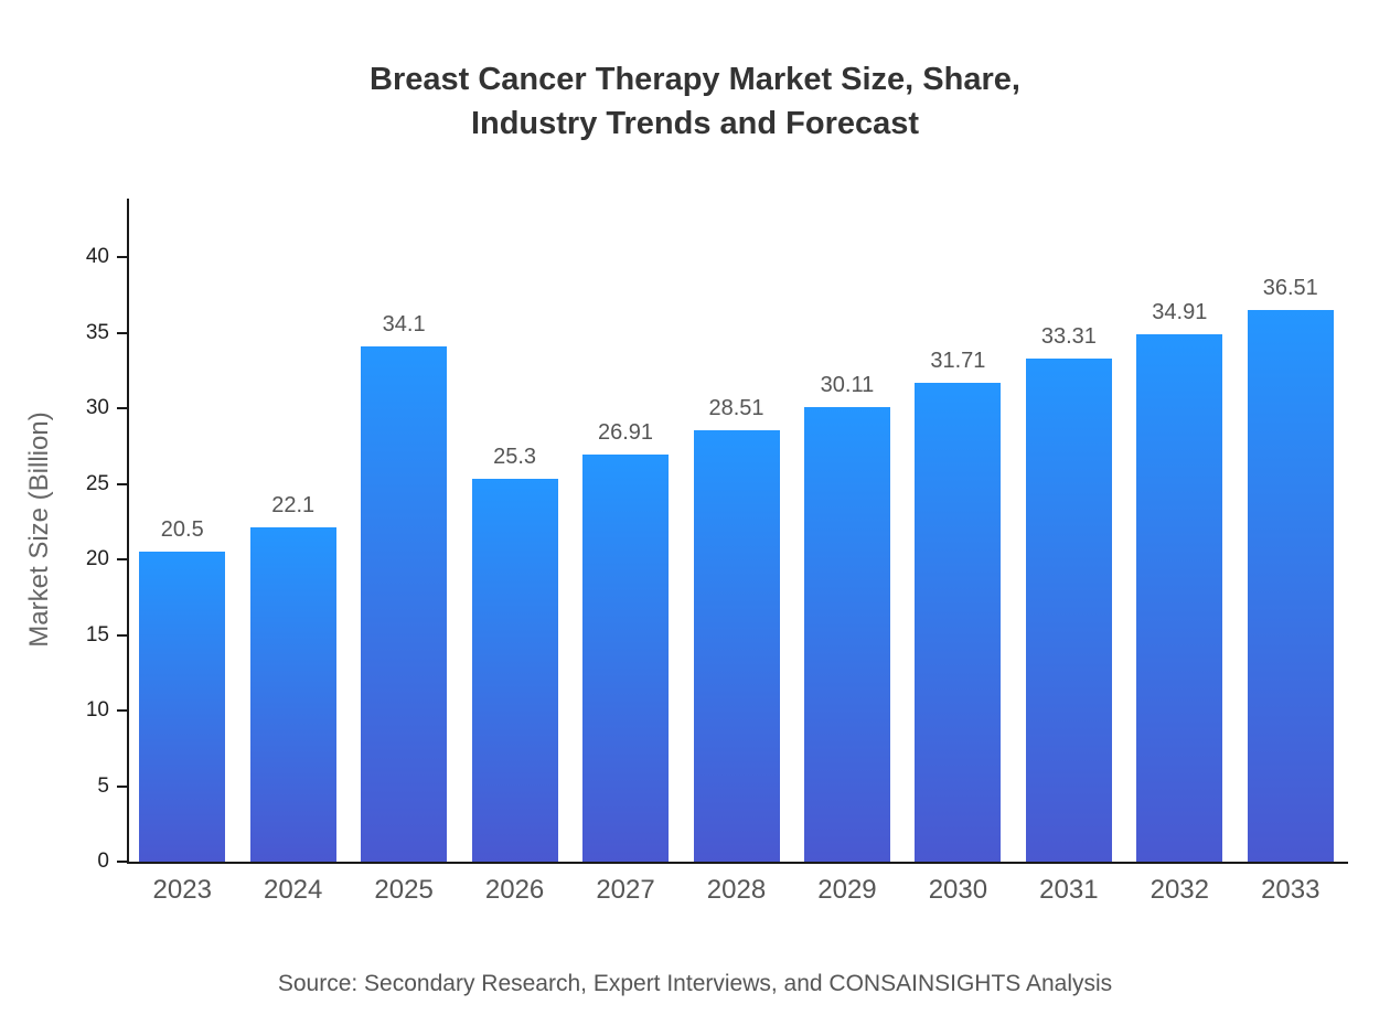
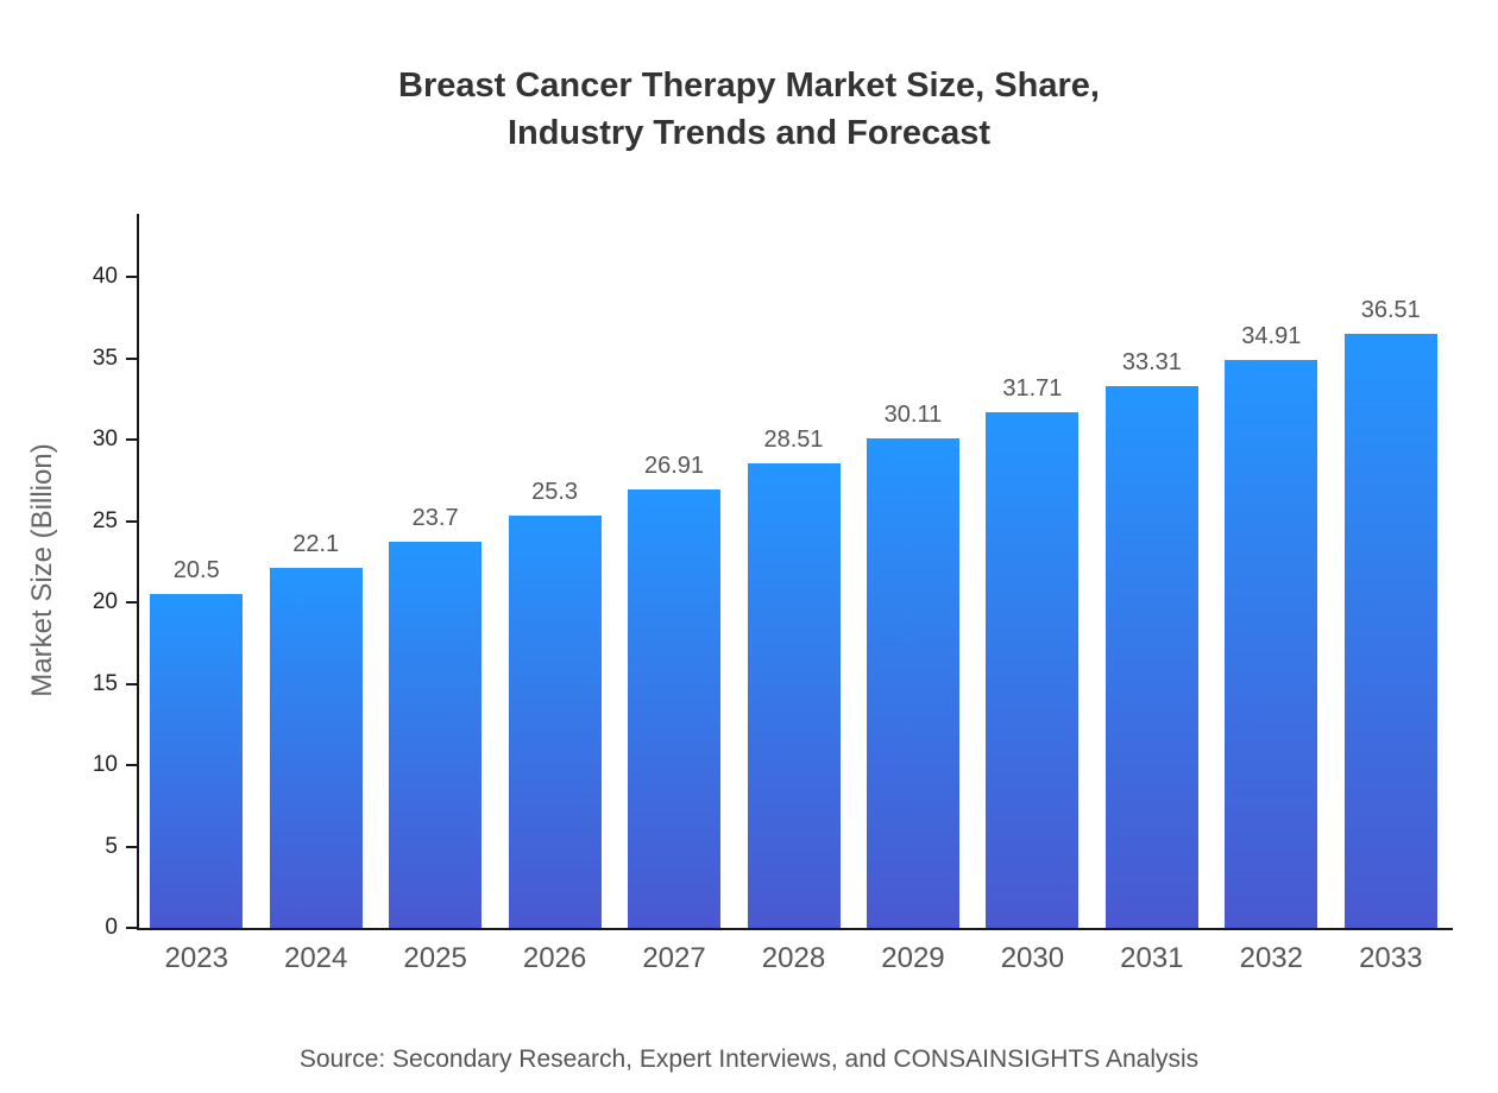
2025: 34.1 -> 23.7
